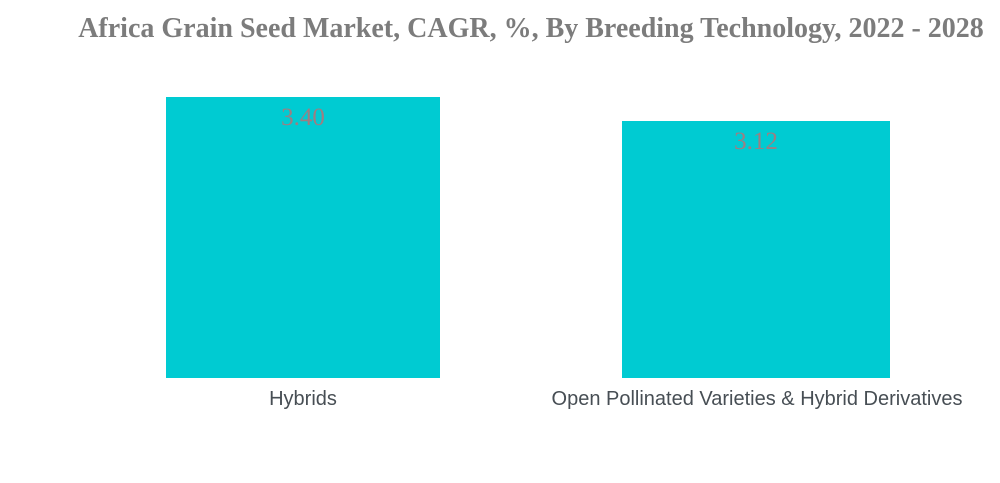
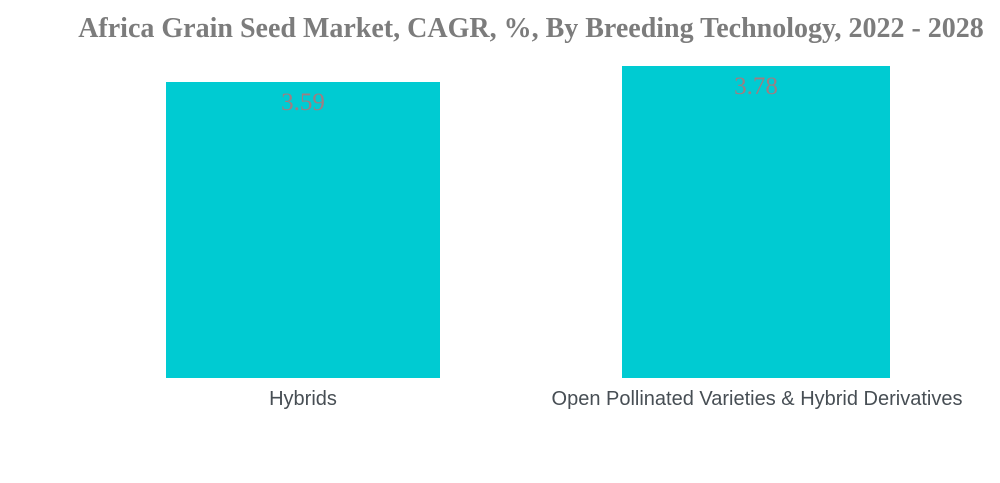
Hybrids: 3.40 -> 3.59
Open Pollinated Varieties & Hybrid Derivatives: 3.12 -> 3.78
